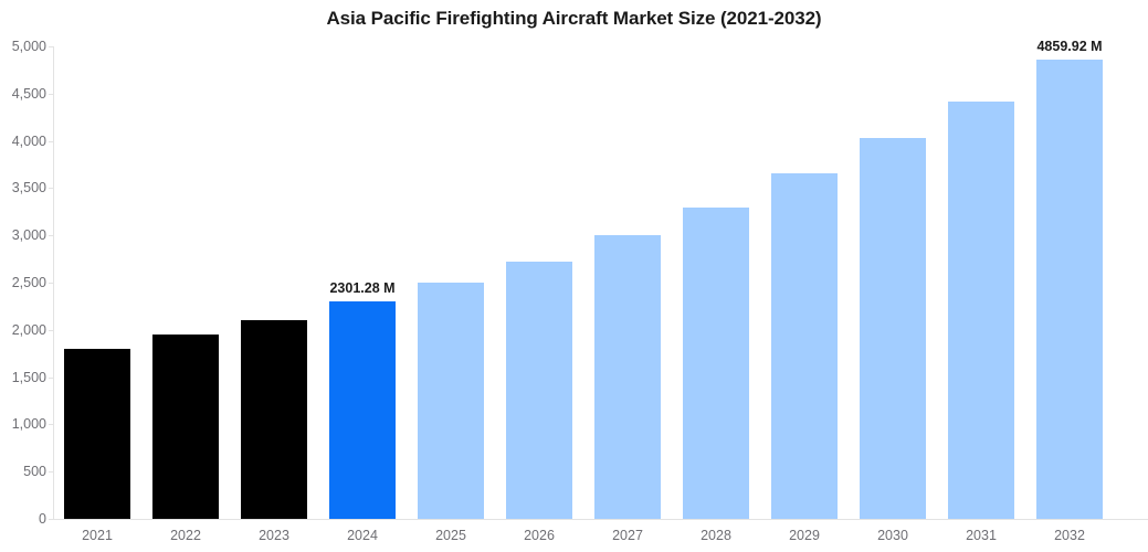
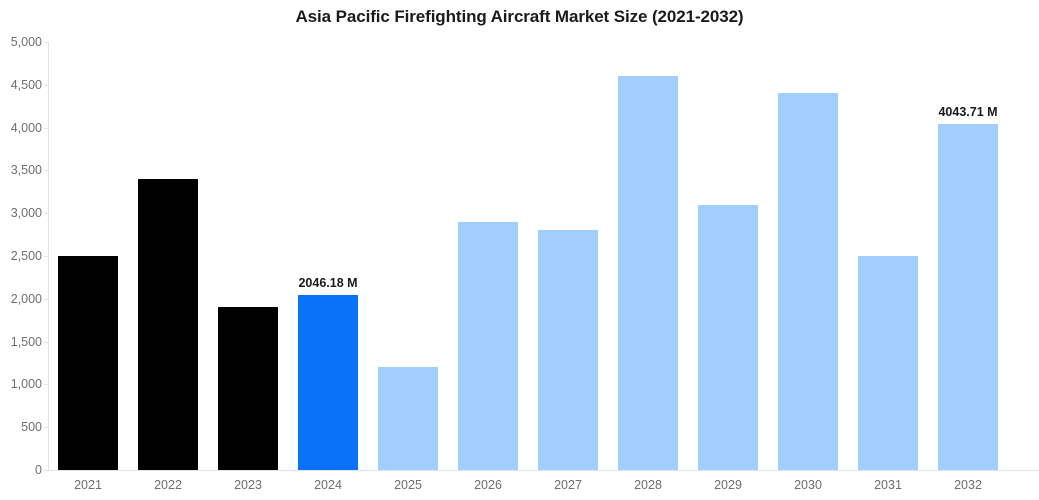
2021: 1800 -> 2500
2022: 2000 -> 3400
2023: 2100 -> 1900
2024: 2301.28 -> 2046.18
2025: 2500 -> 1200
2026: 2700 -> 2900
2027: 3000 -> 2800
2028: 3300 -> 4600
2029: 3700 -> 3100
2030: 4000 -> 4400
2031: 4400 -> 2500
2032: 4859.92 -> 4043.71
